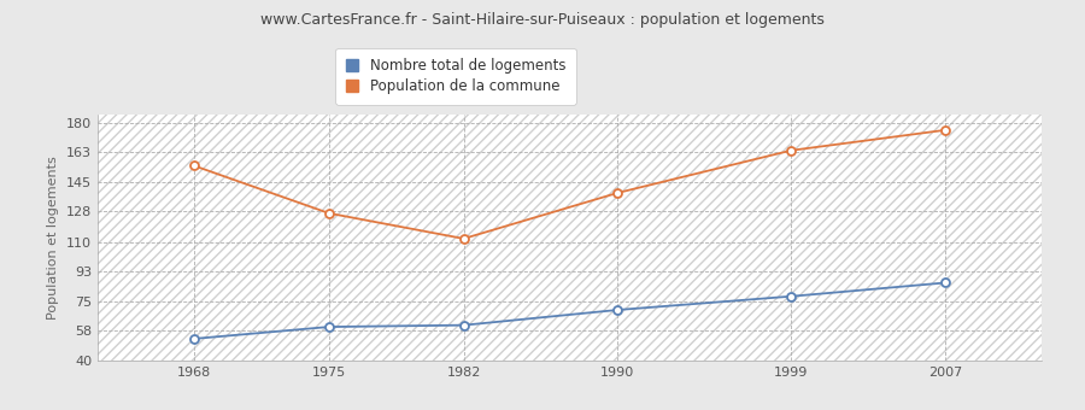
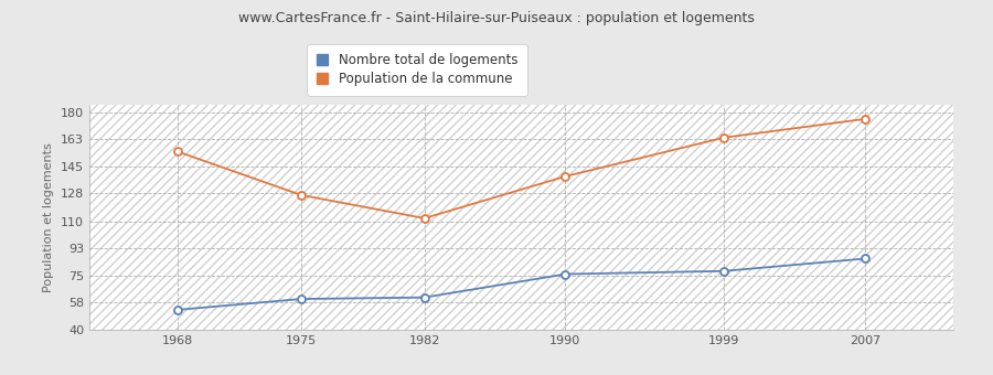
Nombre total de logements/1990: 70 -> 76
